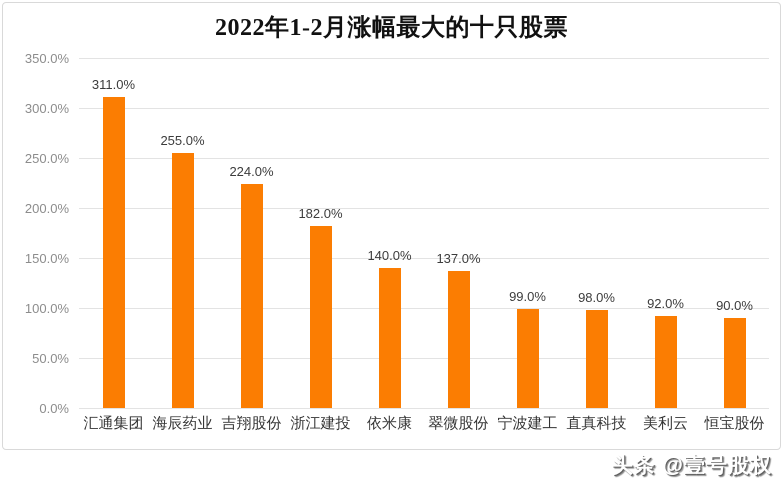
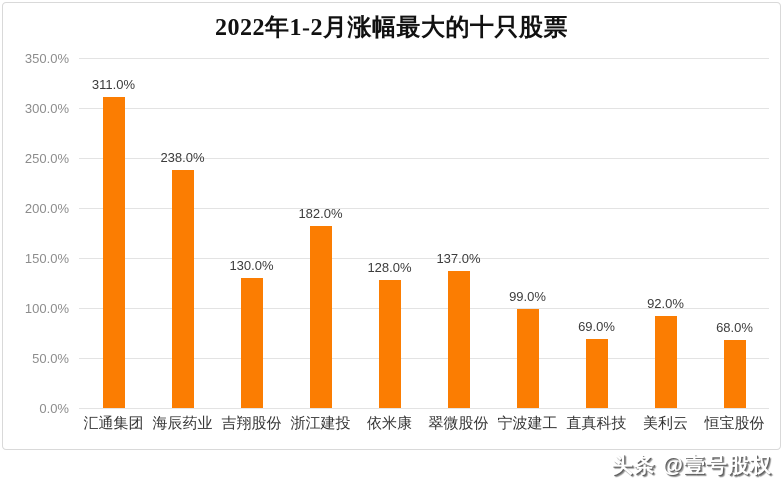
海辰药业: 255.0% -> 238.0%
吉翔股份: 224.0% -> 130.0%
依米康: 140.0% -> 128.0%
直真科技: 98.0% -> 69.0%
恒宝股份: 90.0% -> 68.0%
